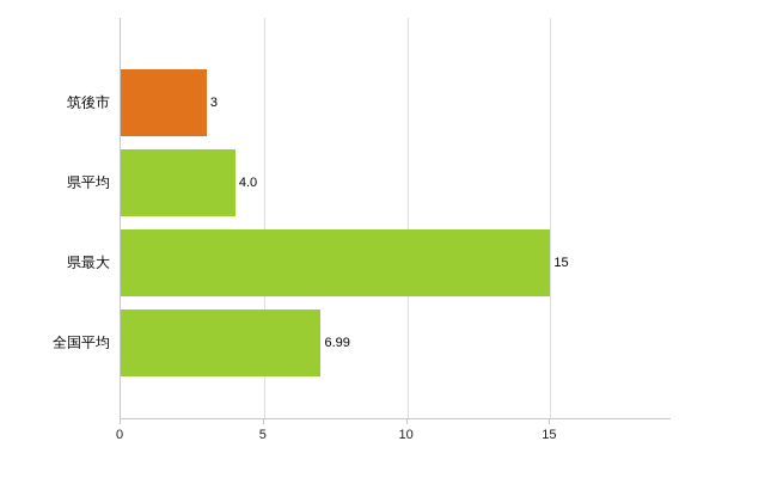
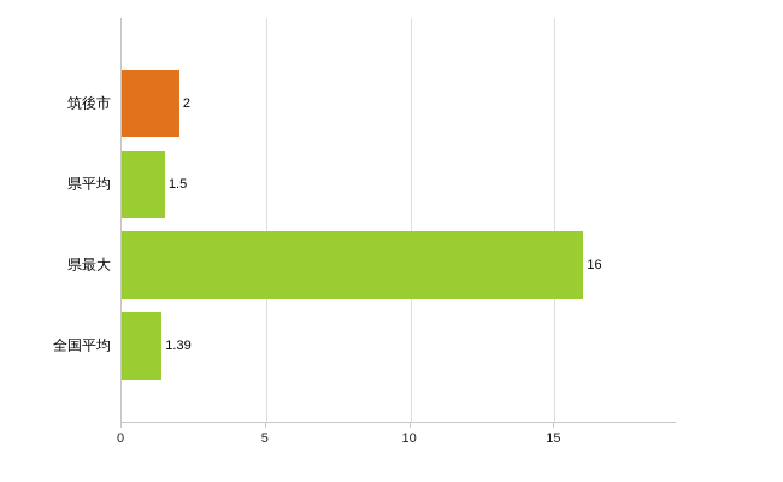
筑後市: 3 -> 2
県平均: 4.0 -> 1.5
県最大: 15 -> 16
全国平均: 6.99 -> 1.39
